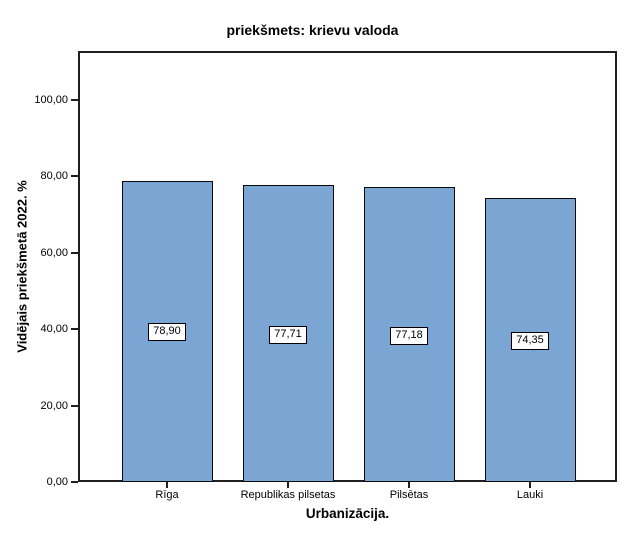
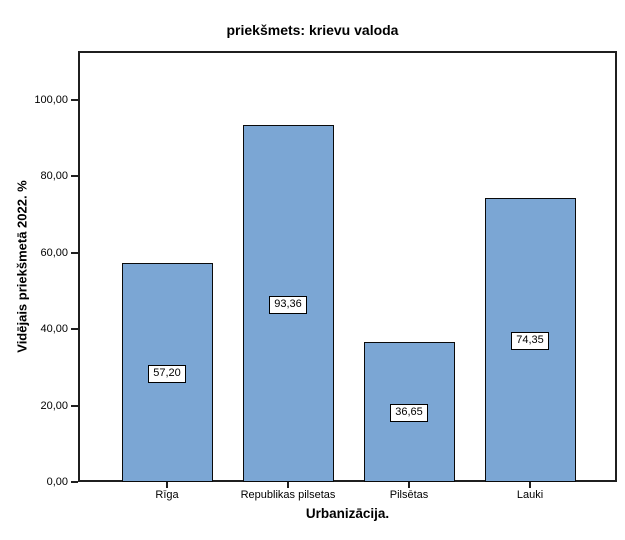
Rīga: 78,90 -> 57,20
Republikas pilsetas: 77,71 -> 93,36
Pilsētas: 77,18 -> 36,65
